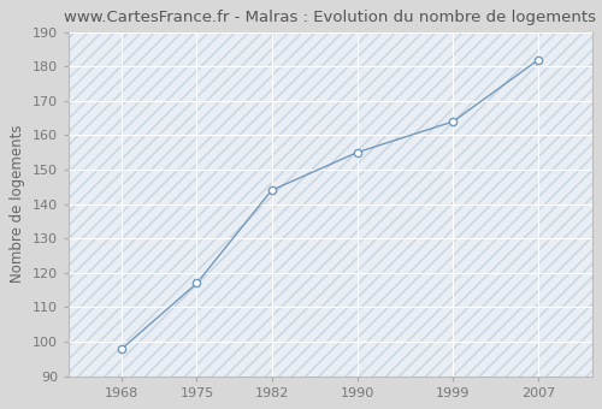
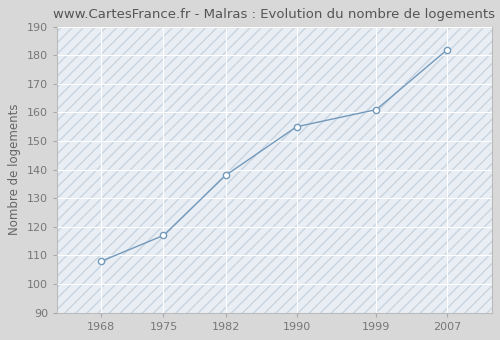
1968: 98 -> 108
1982: 144 -> 138
1999: 164 -> 161
